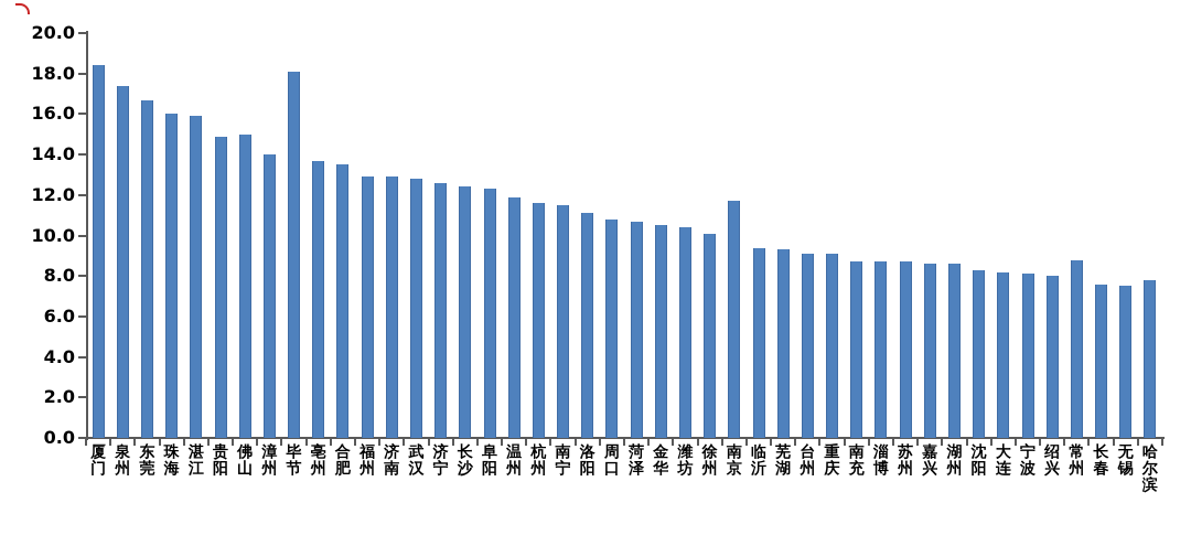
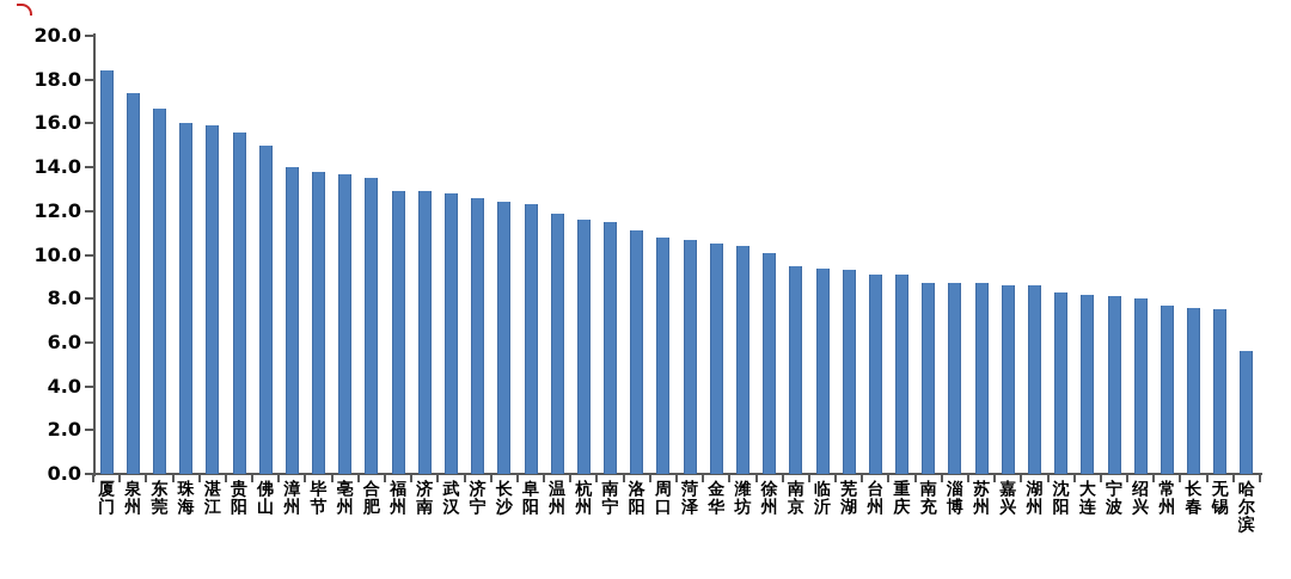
贵阳: 14.9 -> 15.6
毕节: 18.1 -> 13.8
南京: 11.7 -> 9.5
常州: 8.8 -> 7.7
哈尔滨: 7.8 -> 5.6
